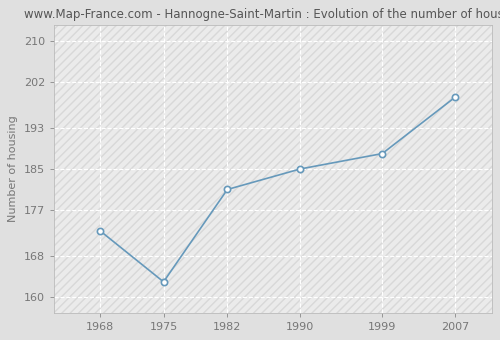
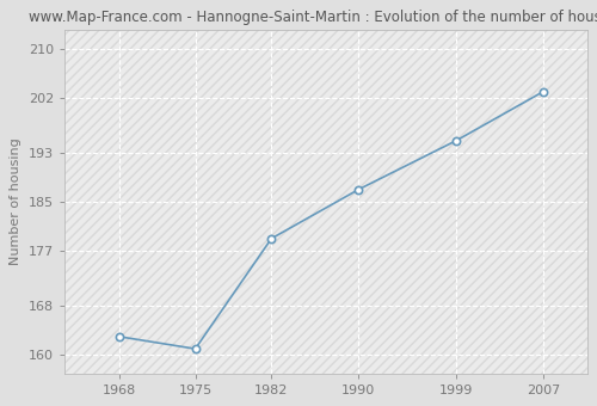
1968: 173 -> 163
1975: 163 -> 161
1982: 181 -> 179
1990: 185 -> 187
1999: 188 -> 195
2007: 199 -> 203
